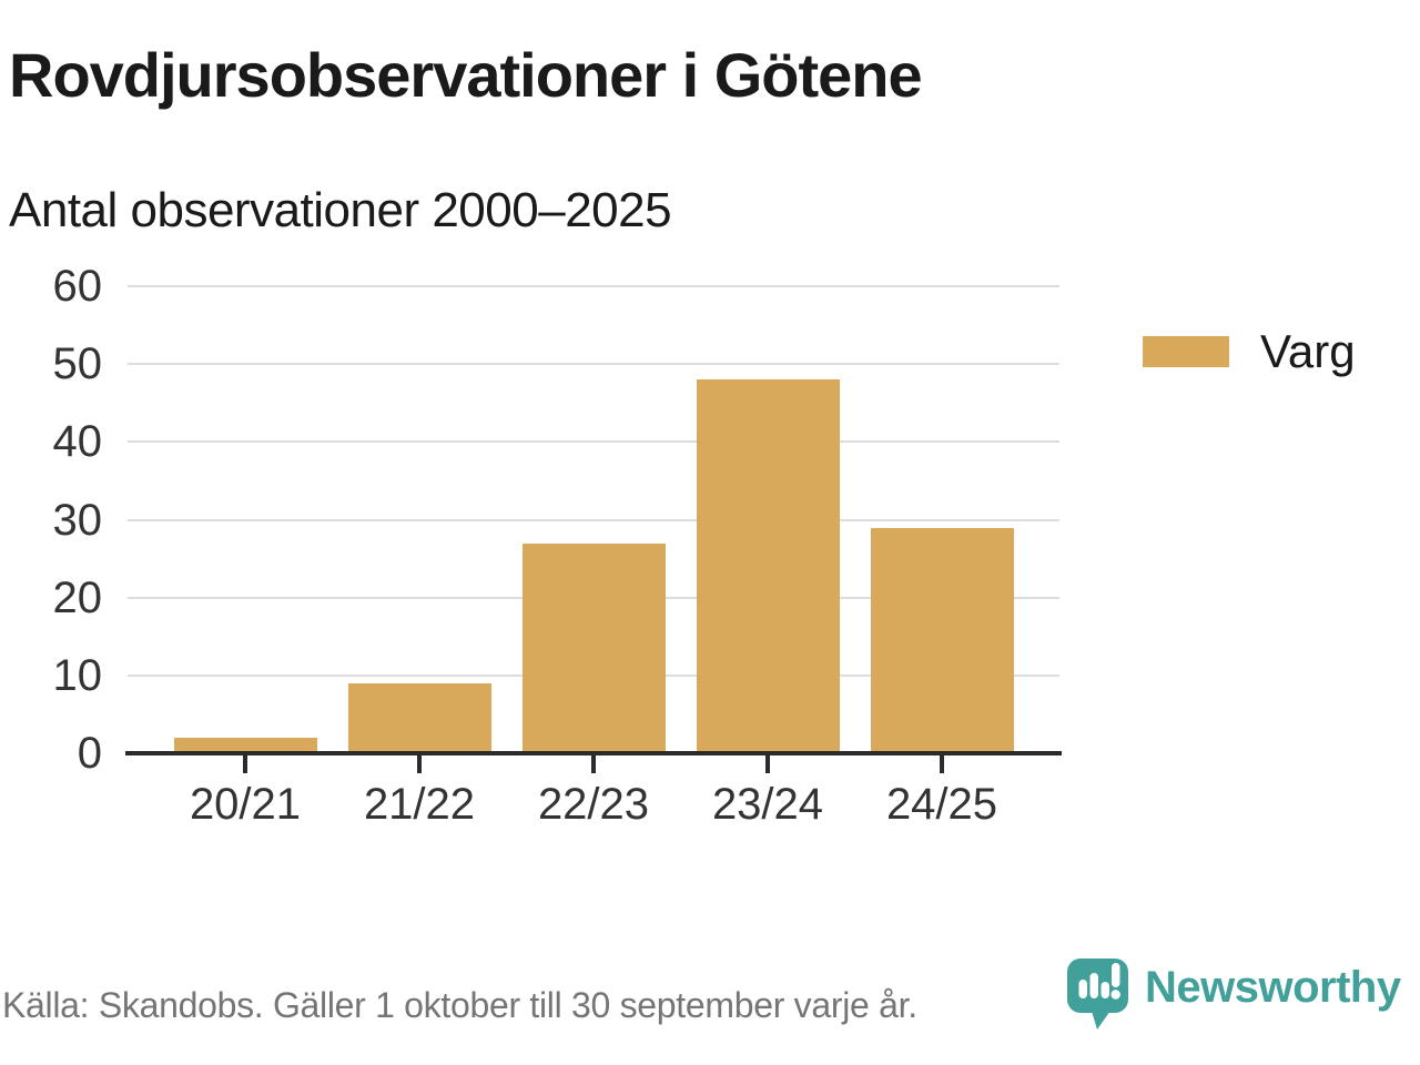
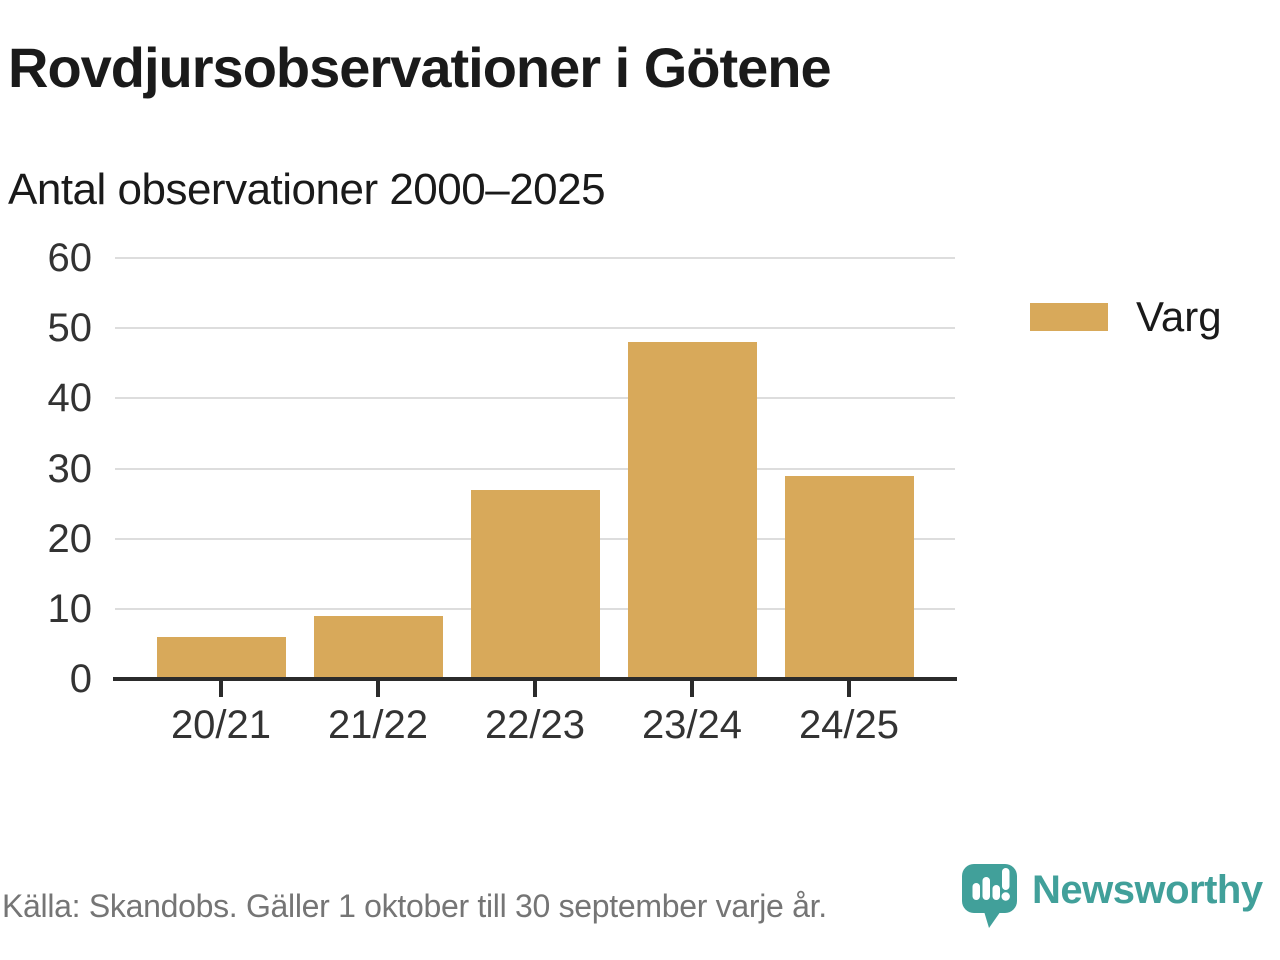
20/21: 2 -> 6
